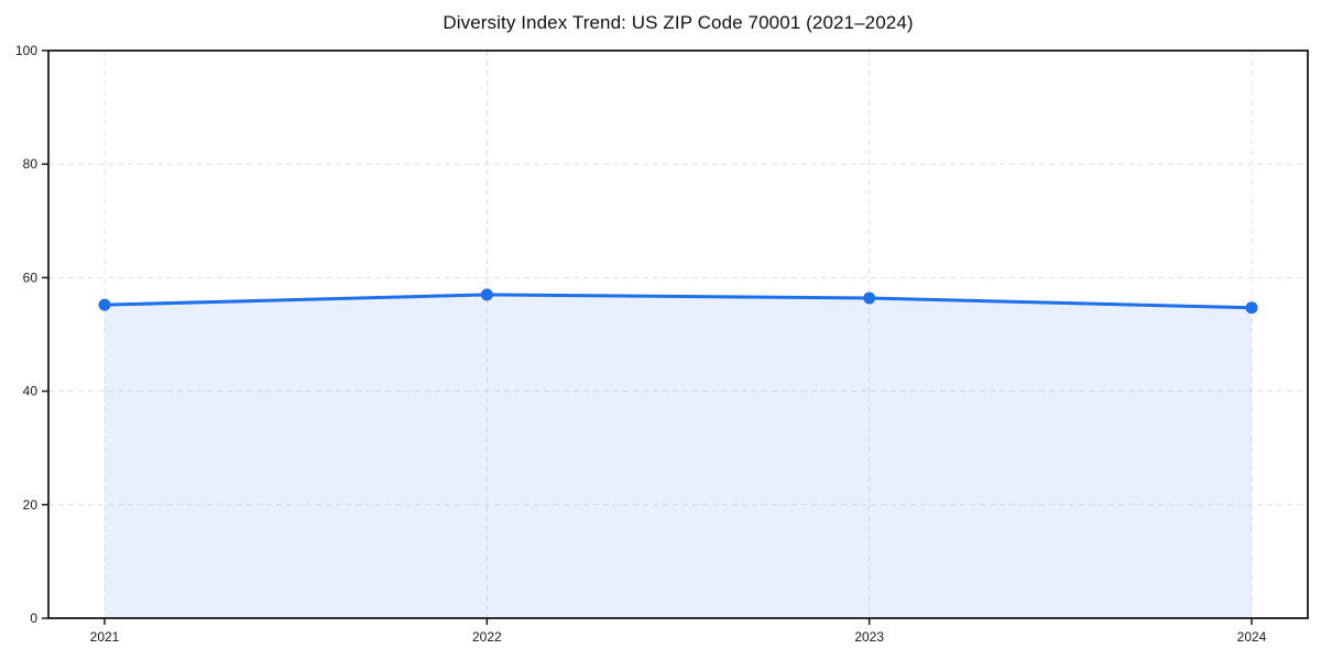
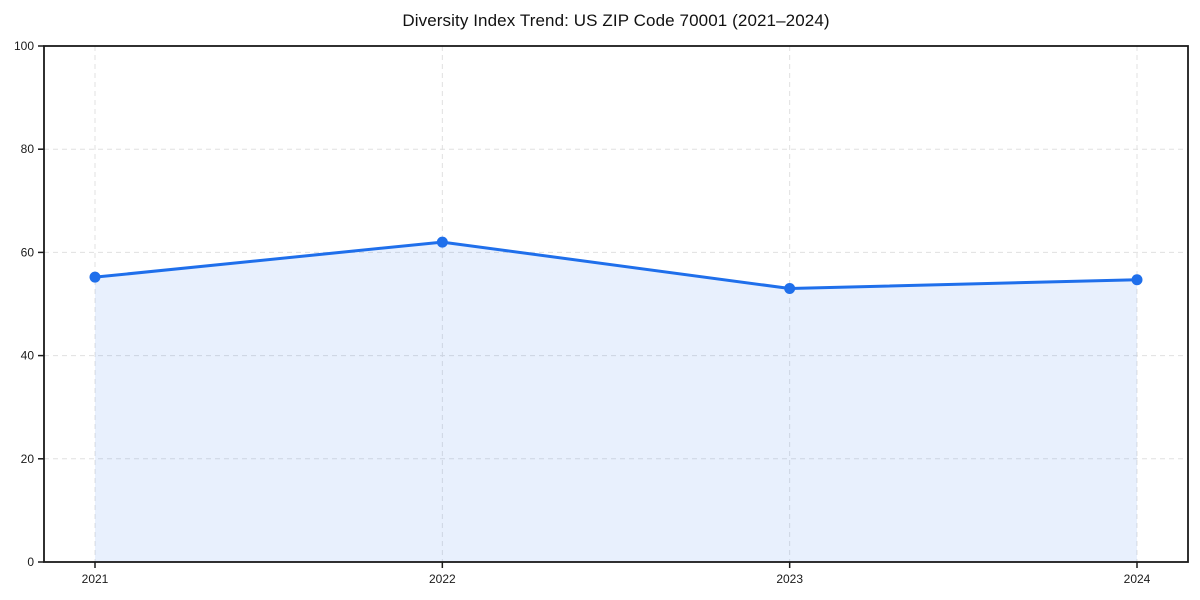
2022: 57 -> 62
2023: 56 -> 53
